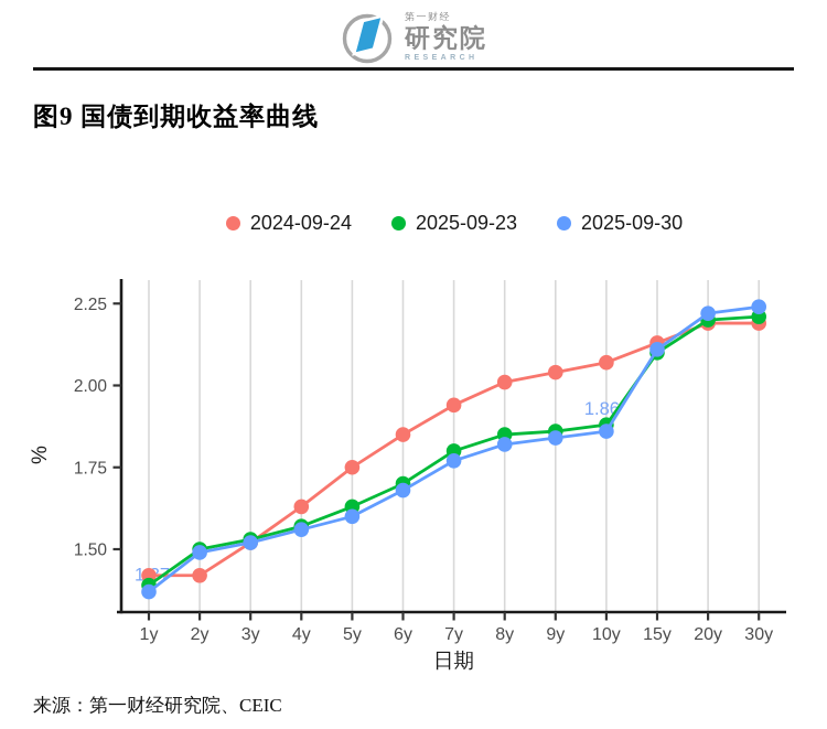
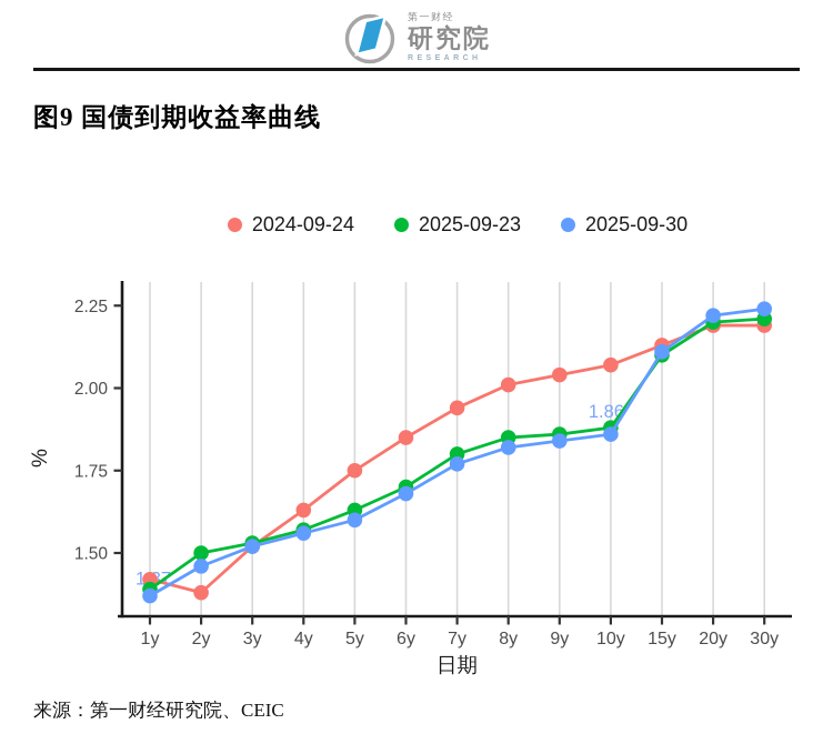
2024-09-24/2y: 1.42 -> 1.38
2025-09-30/2y: 1.49 -> 1.46
